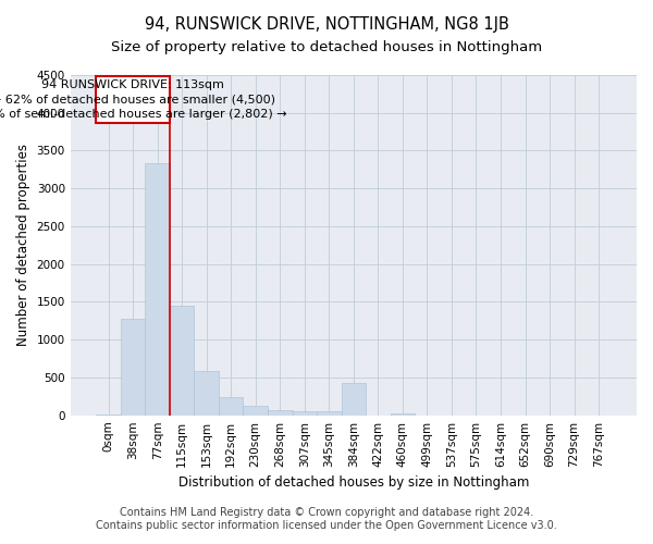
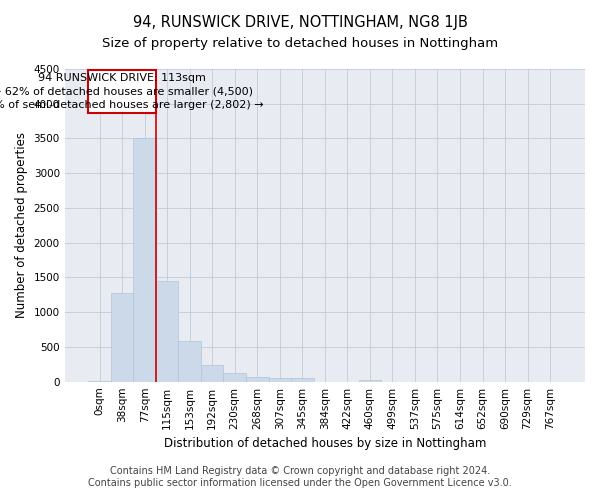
77sqm: 3340 -> 3500
384sqm: 420 -> 0
